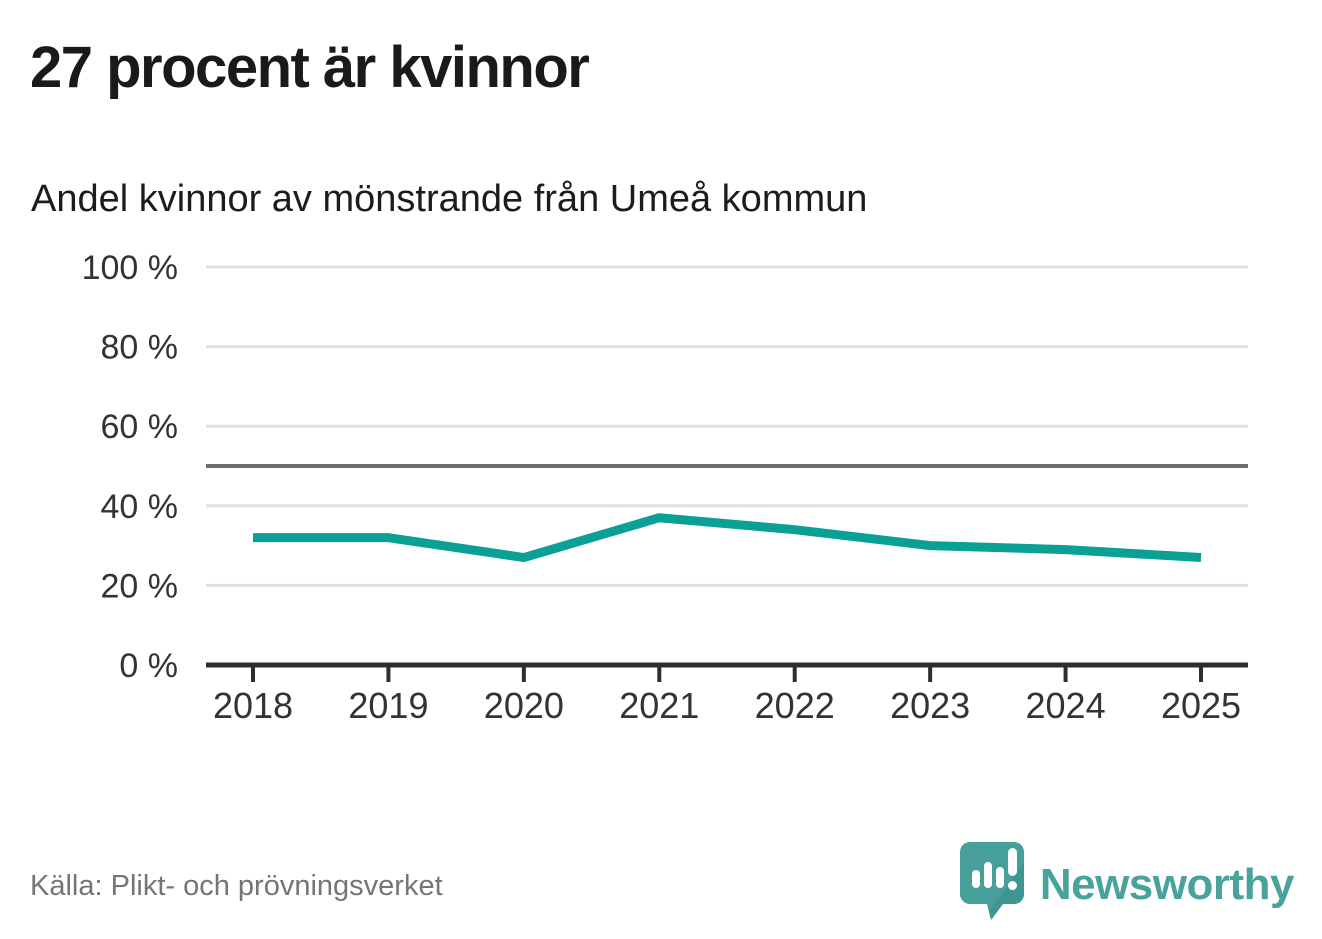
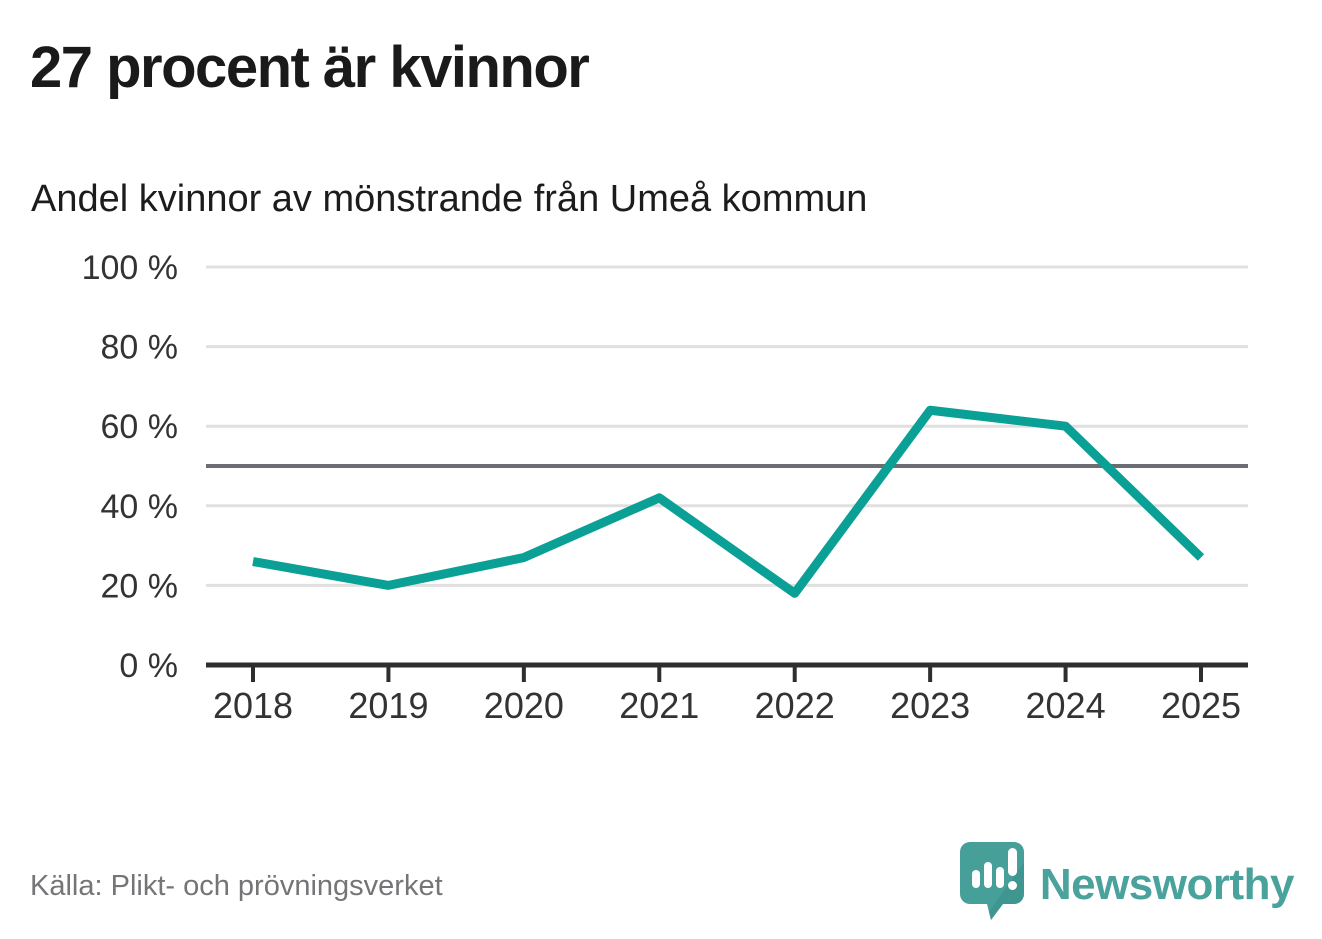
2018: 32% -> 26%
2019: 32% -> 20%
2021: 37% -> 42%
2022: 34% -> 18%
2023: 30% -> 64%
2024: 29% -> 60%
